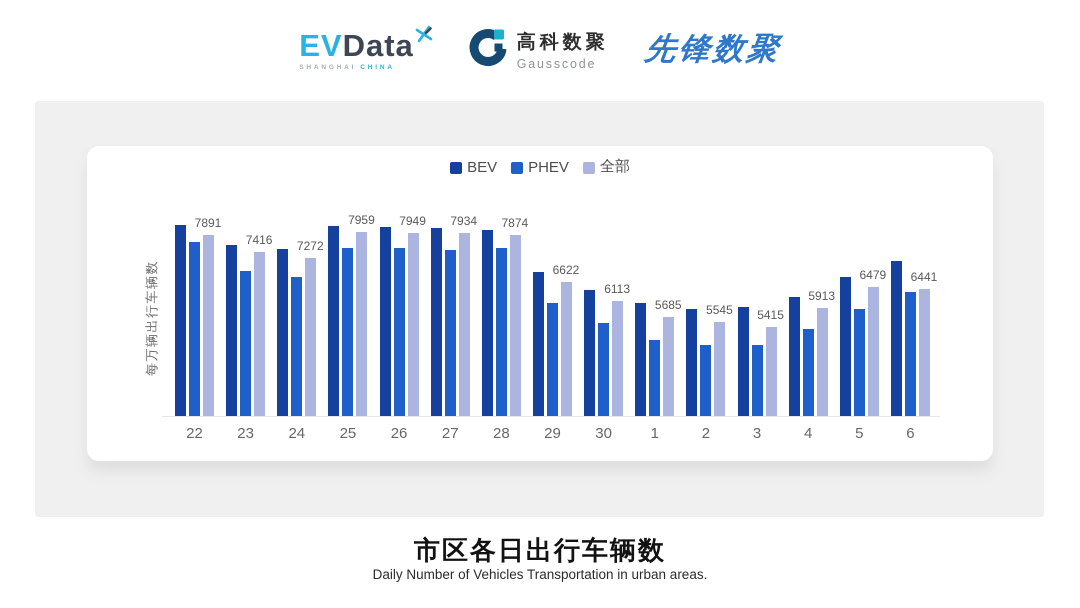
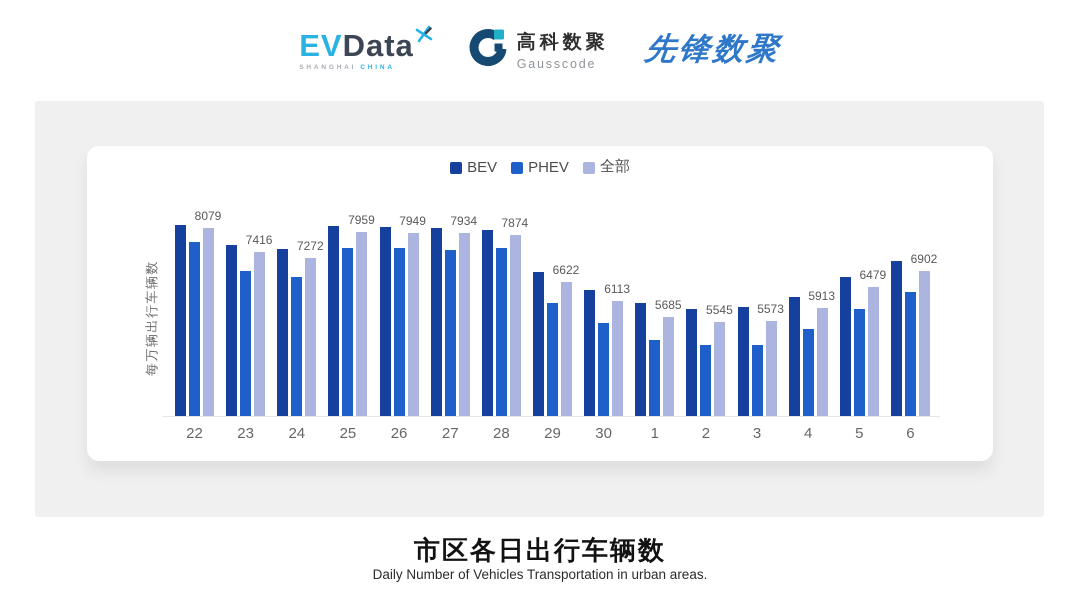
全部/22: 7891 -> 8079
全部/3: 5415 -> 5573
全部/6: 6441 -> 6902
